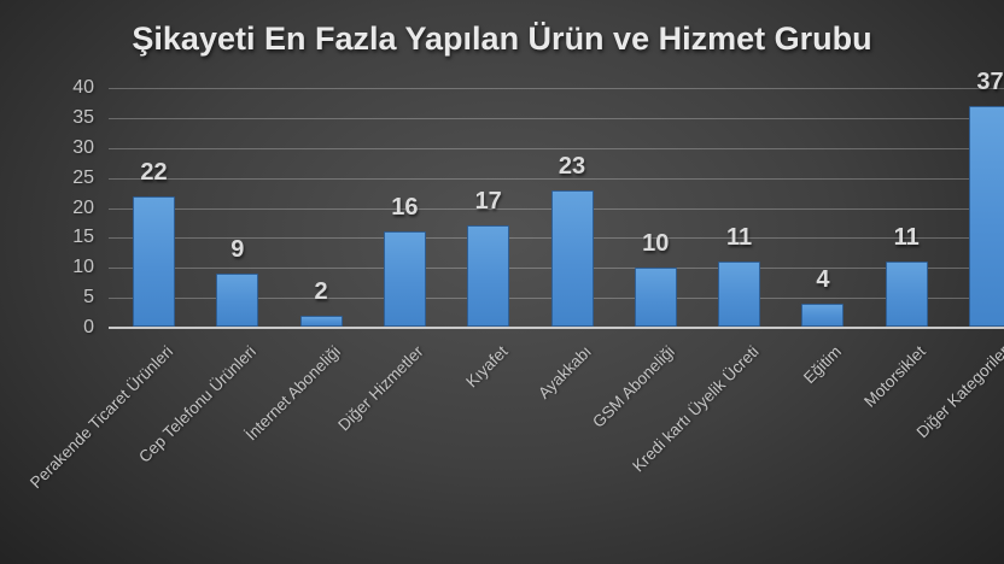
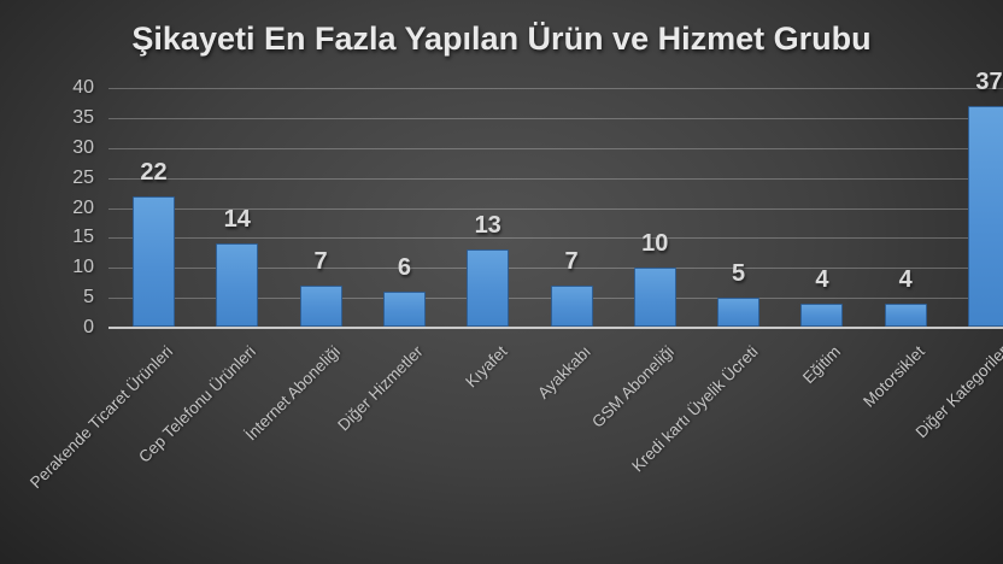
Cep Telefonu Ürünleri: 9 -> 14
İnternet Aboneliği: 2 -> 7
Diğer Hizmetler: 16 -> 6
Kıyafet: 17 -> 13
Ayakkabı: 23 -> 7
Kredi kartı Üyelik Ücreti: 11 -> 5
Motorsiklet: 11 -> 4
